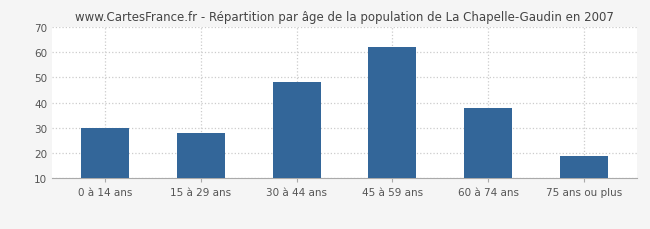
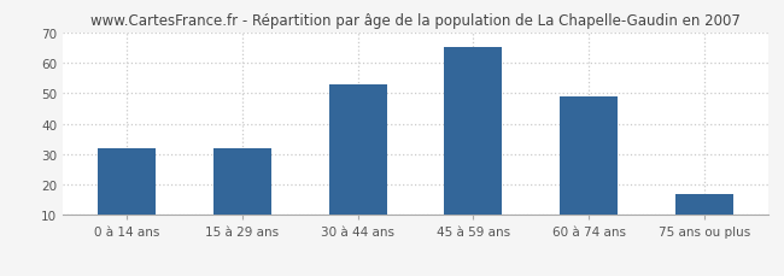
0 à 14 ans: 30 -> 32
15 à 29 ans: 28 -> 32
30 à 44 ans: 48 -> 53
45 à 59 ans: 62 -> 65
60 à 74 ans: 38 -> 49
75 ans ou plus: 19 -> 17
